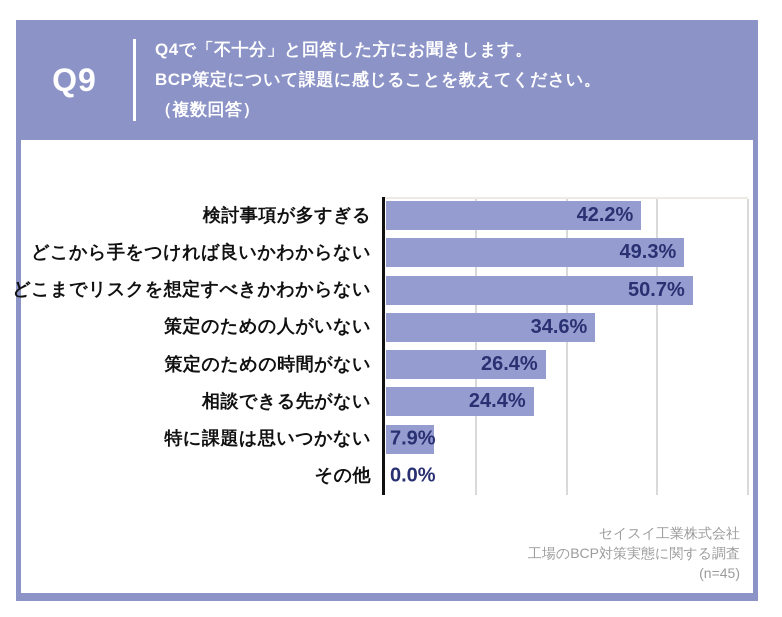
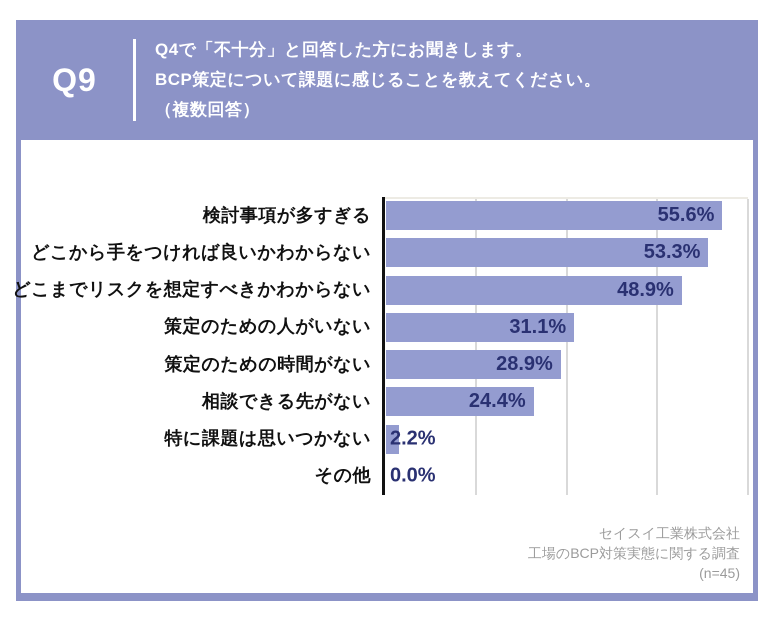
検討事項が多すぎる: 42.2% -> 55.6%
どこから手をつければ良いかわからない: 49.3% -> 53.3%
どこまでリスクを想定すべきかわからない: 50.7% -> 48.9%
策定のための人がいない: 34.6% -> 31.1%
策定のための時間がない: 26.4% -> 28.9%
特に課題は思いつかない: 7.9% -> 2.2%
